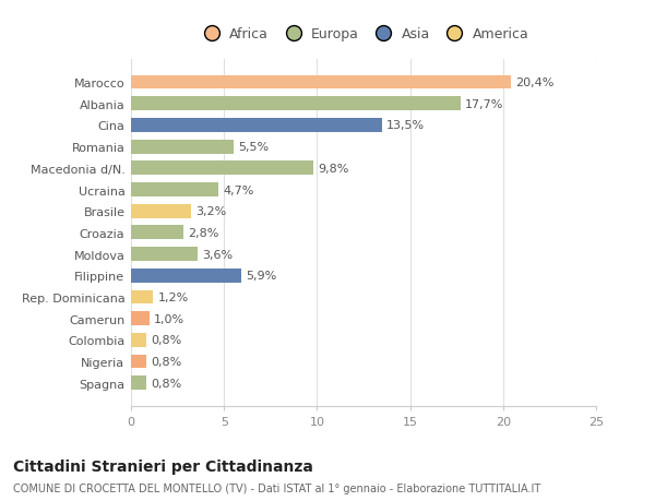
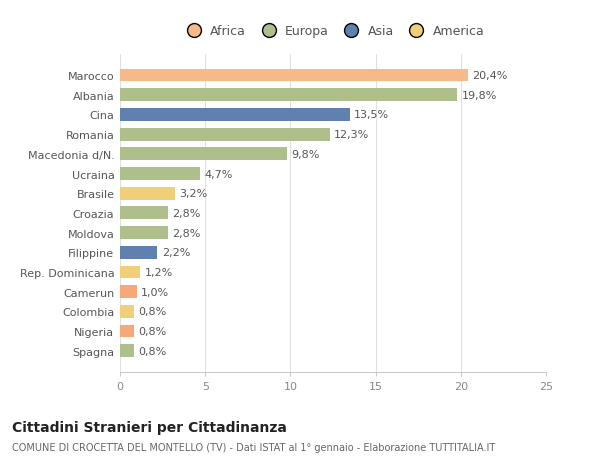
Albania: 17,7% -> 19,8%
Romania: 5,5% -> 12,3%
Moldova: 3,6% -> 2,8%
Filippine: 5,9% -> 2,2%
